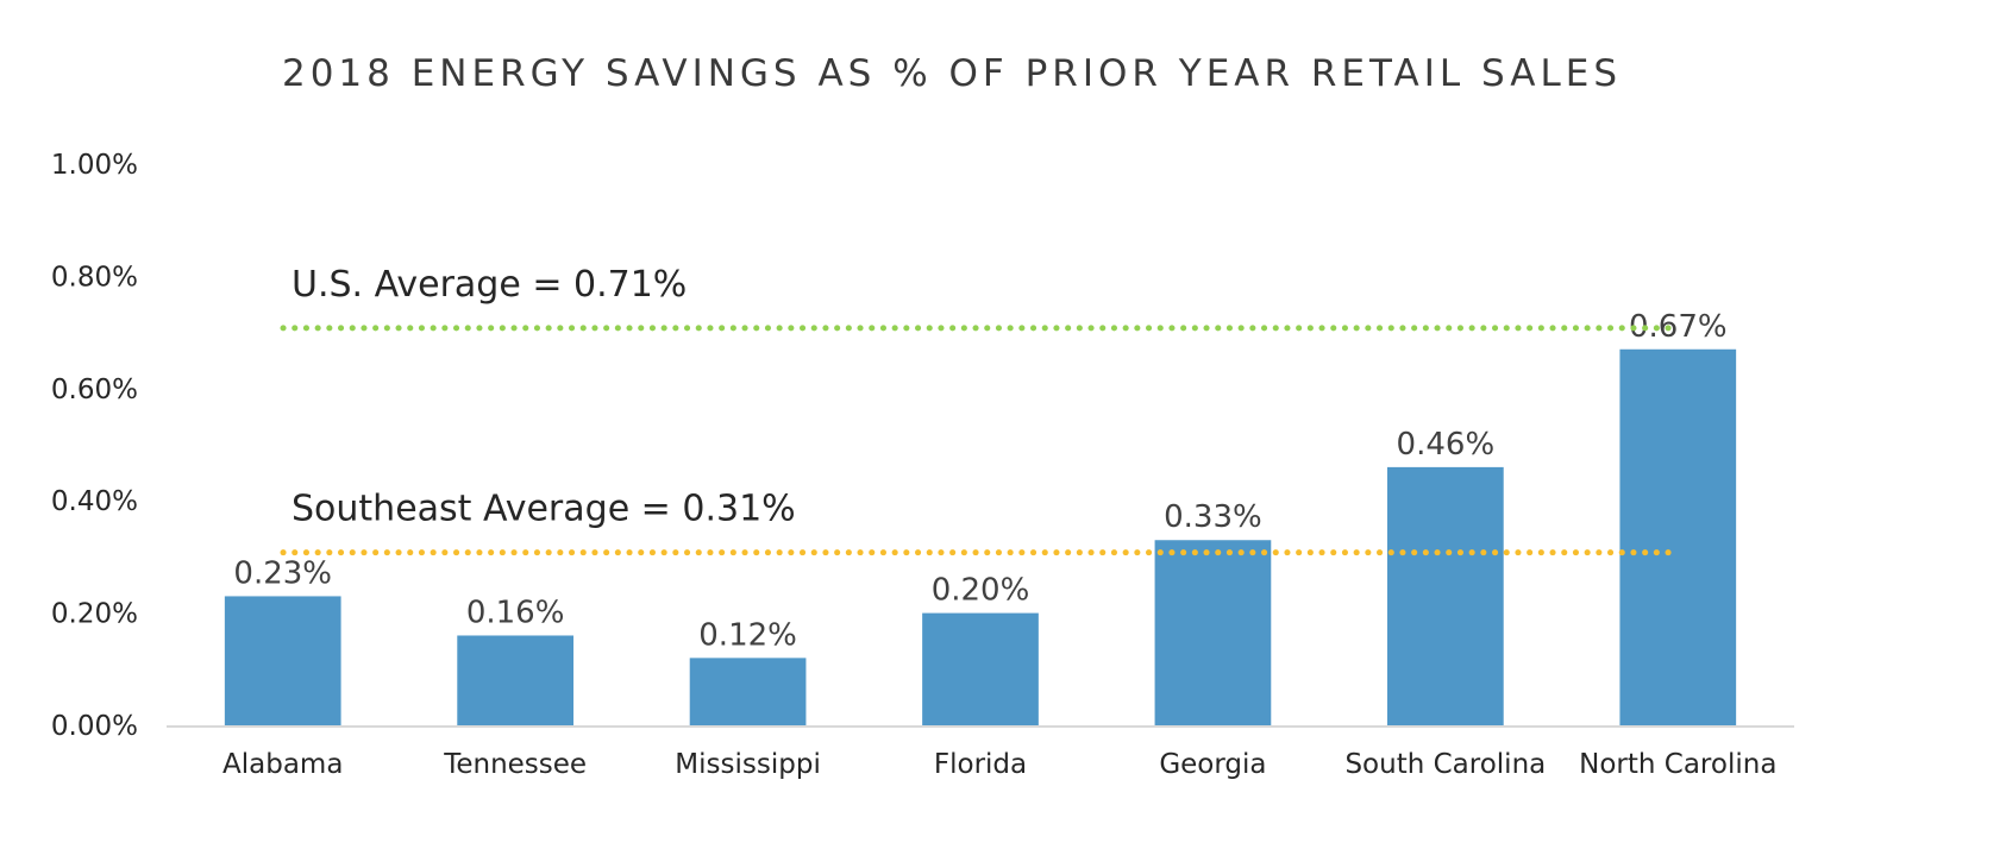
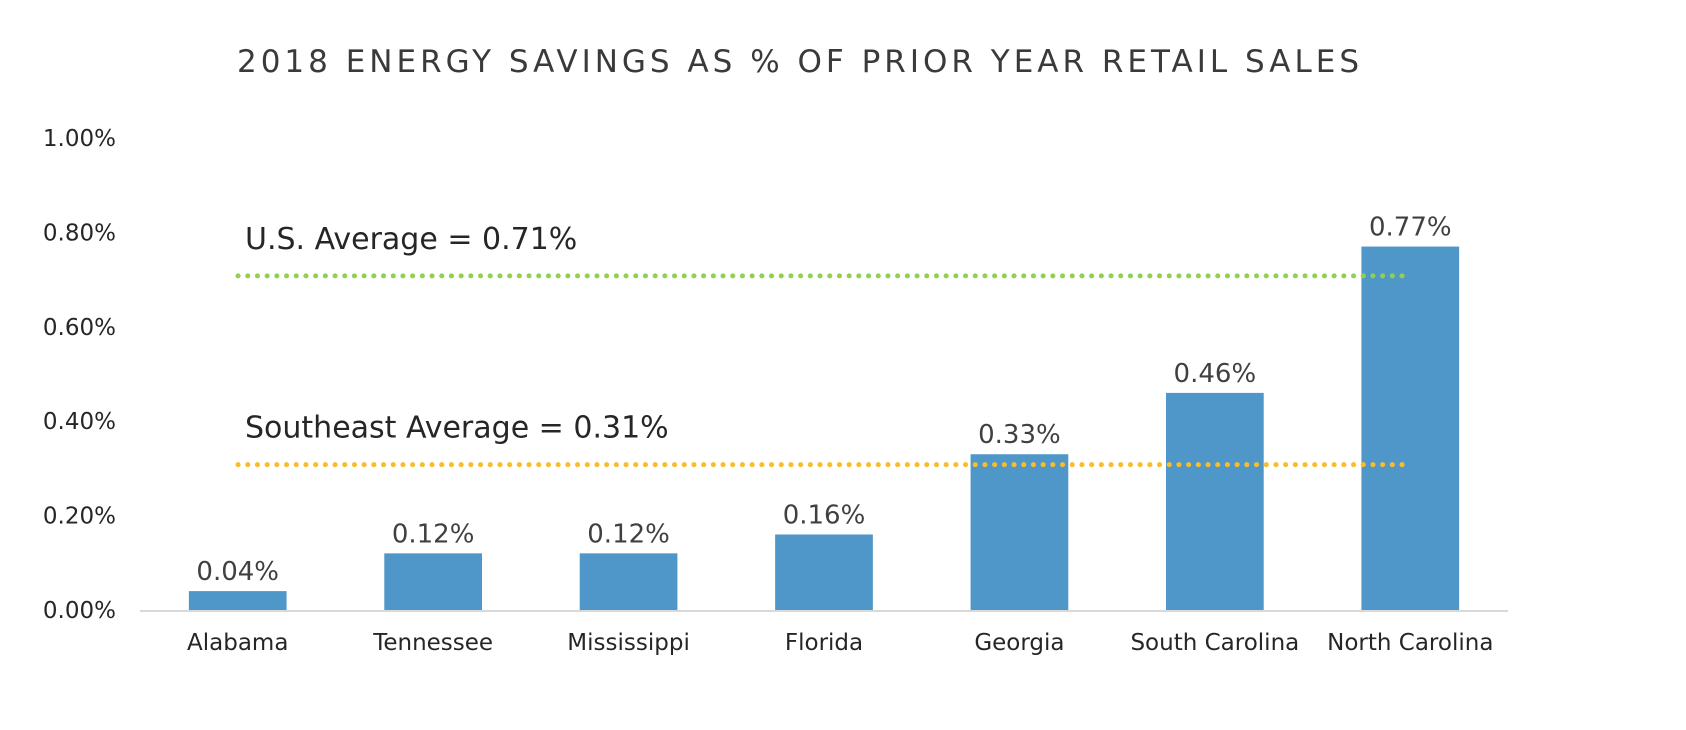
Alabama: 0.23% -> 0.04%
Tennessee: 0.16% -> 0.12%
Florida: 0.20% -> 0.16%
North Carolina: 0.67% -> 0.77%
